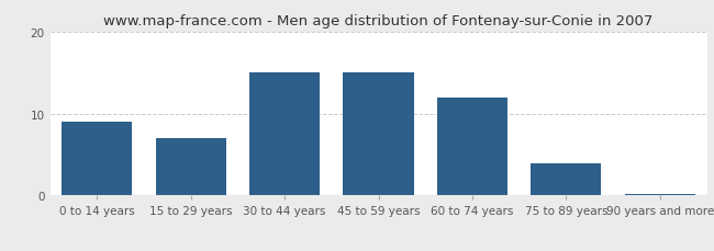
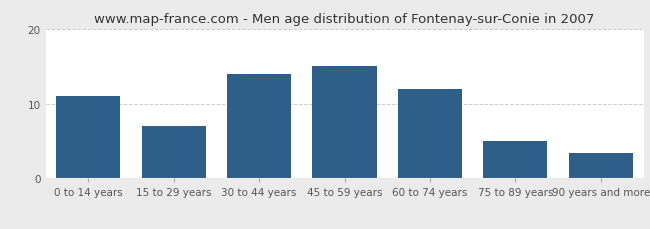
0 to 14 years: 9.0 -> 11.0
30 to 44 years: 15.0 -> 14.0
75 to 89 years: 4.0 -> 5.0
90 years and more: 0.2 -> 3.4
